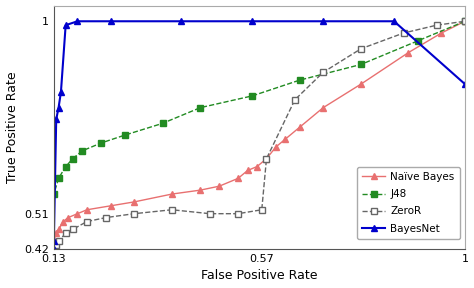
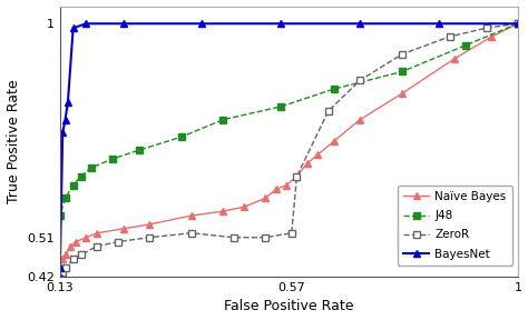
BayesNet/1: 0.84 -> 1.00
